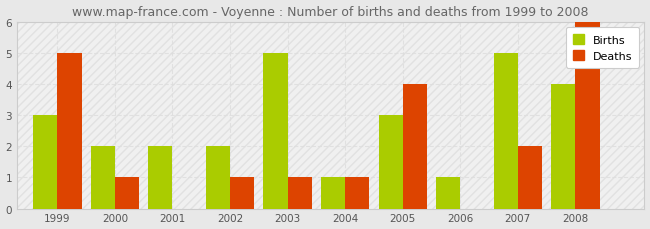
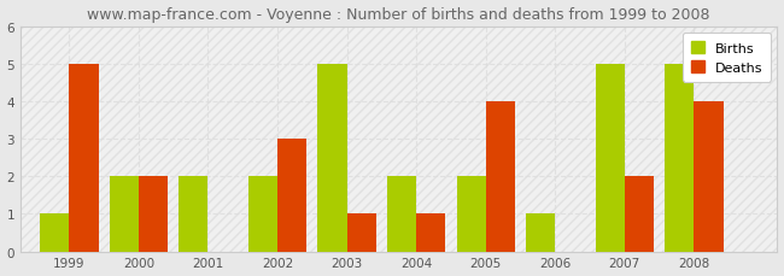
Births/1999: 3 -> 1
Deaths/2000: 1 -> 2
Deaths/2002: 1 -> 3
Births/2004: 1 -> 2
Births/2005: 3 -> 2
Births/2008: 4 -> 5
Deaths/2008: 6 -> 4
